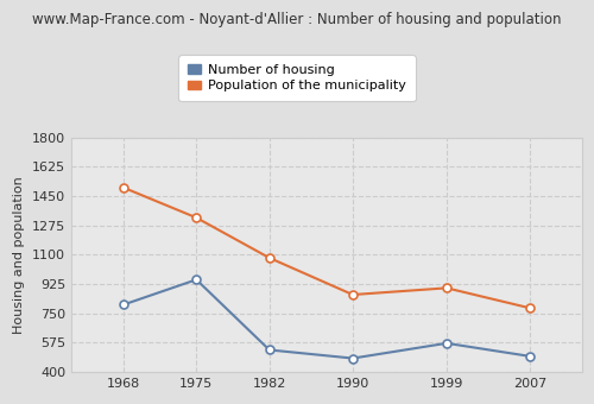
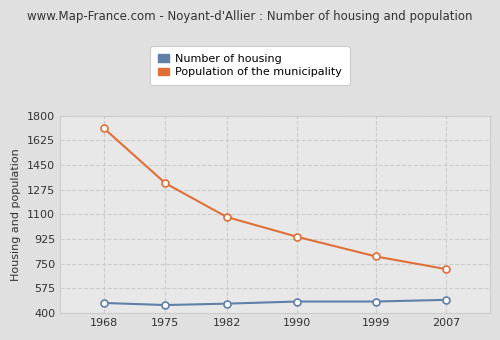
Number of housing/1968: 800 -> 470
Population of the municipality/1968: 1500 -> 1710
Number of housing/1975: 950 -> 460
Number of housing/1982: 530 -> 460
Population of the municipality/1990: 860 -> 940
Number of housing/1999: 570 -> 480
Population of the municipality/1999: 900 -> 800
Population of the municipality/2007: 780 -> 710
